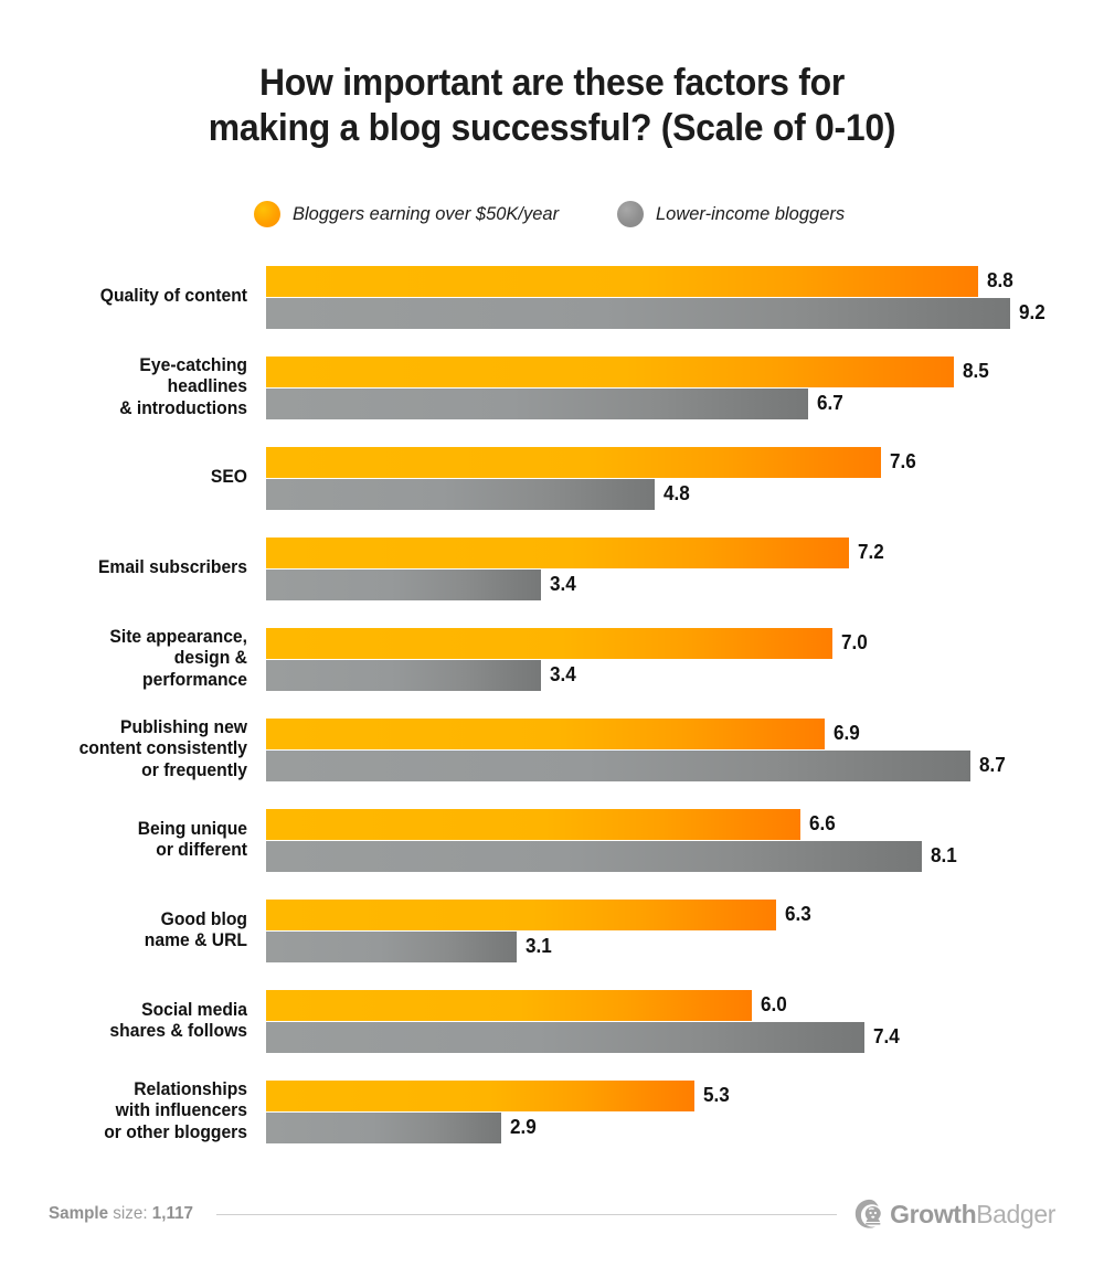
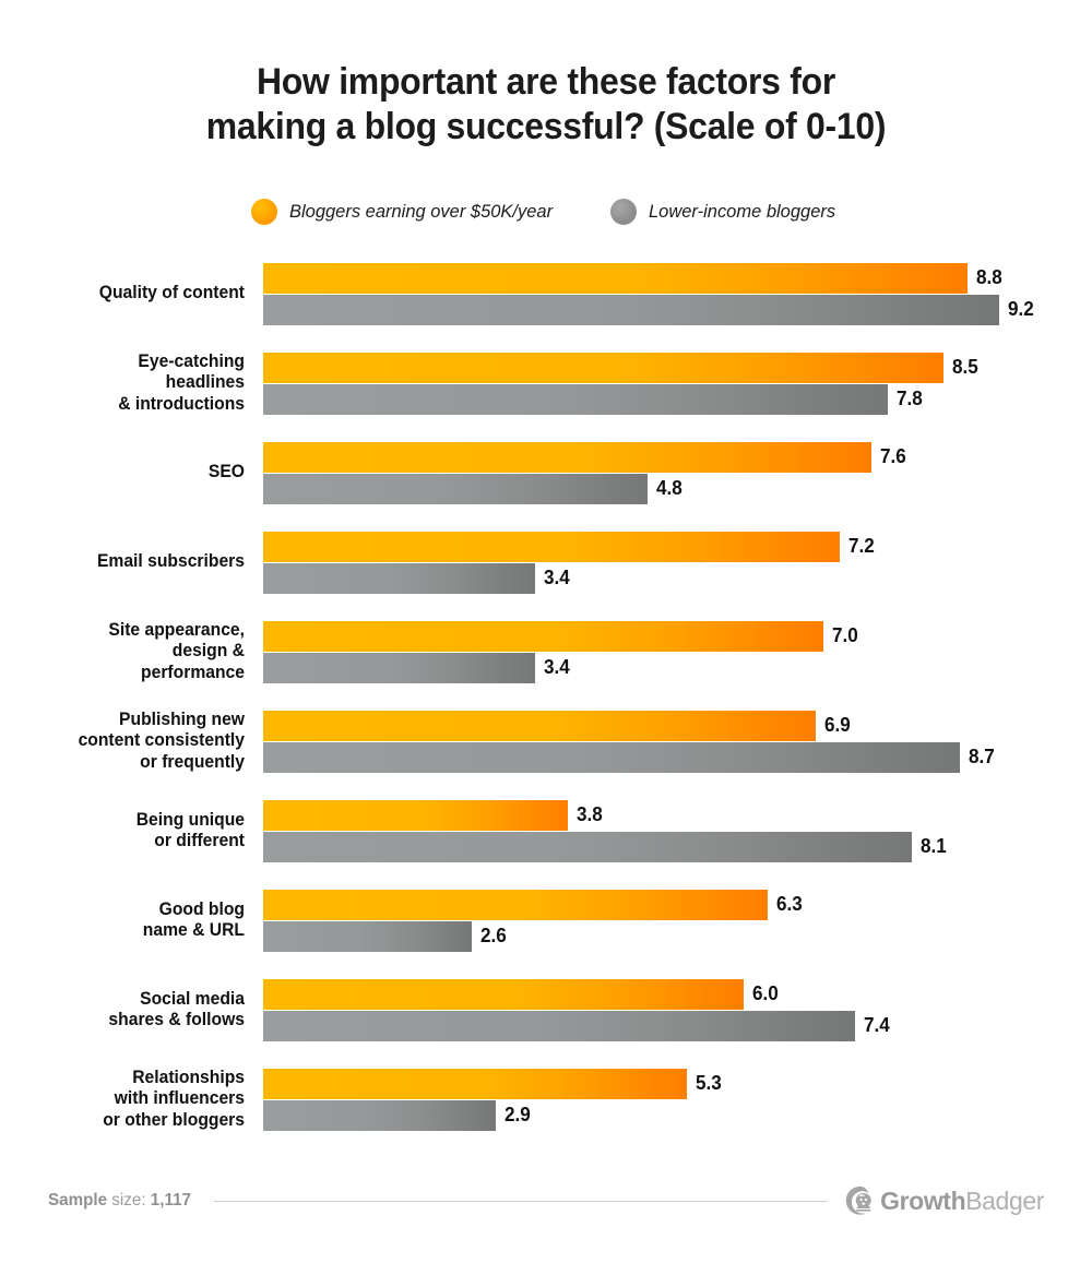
Lower-income bloggers/Eye-catching headlines & introductions: 6.7 -> 7.8
Bloggers earning over $50K/year/Being unique or different: 6.6 -> 3.8
Lower-income bloggers/Good blog name & URL: 3.1 -> 2.6
